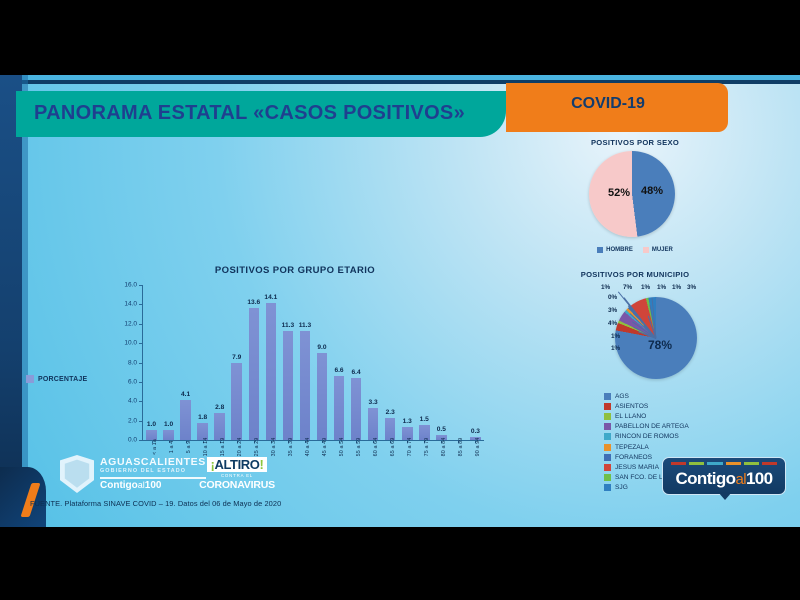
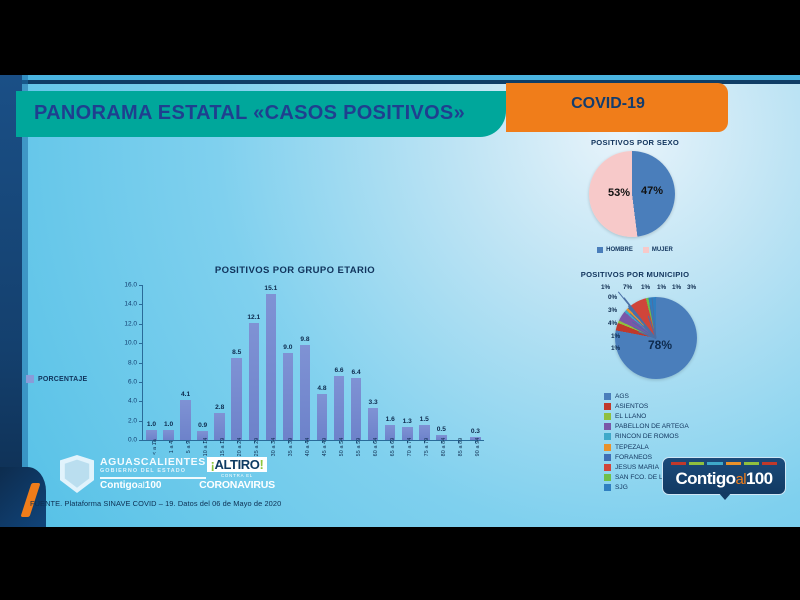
POSITIVOS POR GRUPO ETARIO/10 a 14: 1.8 -> 0.9
POSITIVOS POR GRUPO ETARIO/20 a 24: 7.9 -> 8.5
POSITIVOS POR GRUPO ETARIO/25 a 29: 13.6 -> 12.1
POSITIVOS POR GRUPO ETARIO/30 a 34: 14.1 -> 15.1
POSITIVOS POR GRUPO ETARIO/35 a 39: 11.3 -> 9.0
POSITIVOS POR GRUPO ETARIO/40 a 44: 11.3 -> 9.8
POSITIVOS POR GRUPO ETARIO/45 a 49: 9.0 -> 4.8
POSITIVOS POR GRUPO ETARIO/65 a 69: 2.3 -> 1.6
POSITIVOS POR SEXO/HOMBRE: 48% -> 47%
POSITIVOS POR SEXO/MUJER: 52% -> 53%
